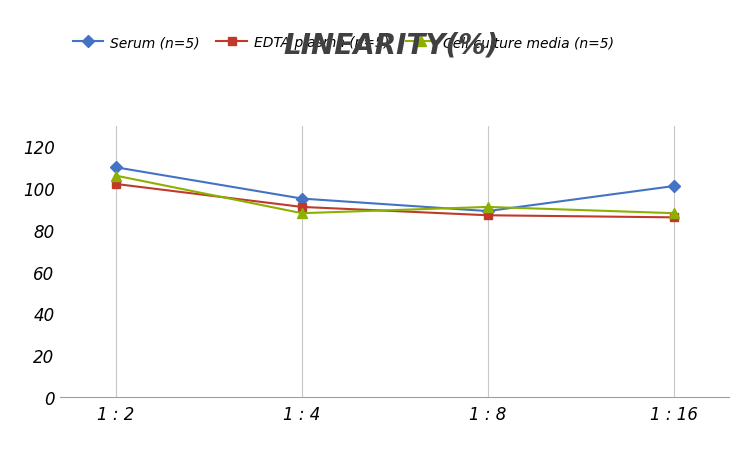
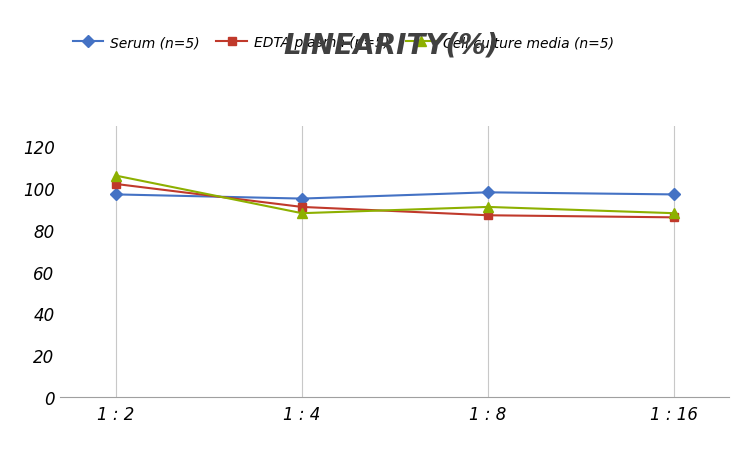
Serum (n=5)/1 : 2: 110 -> 97
Serum (n=5)/1 : 8: 89 -> 98
Serum (n=5)/1 : 16: 101 -> 97
